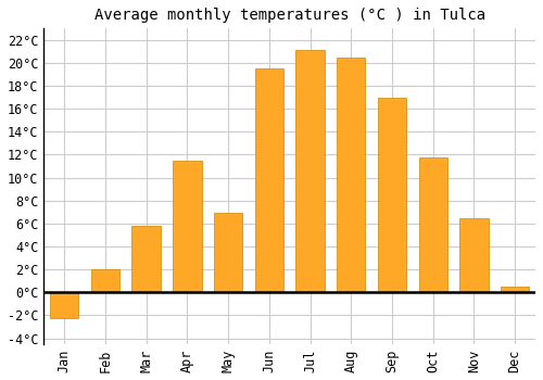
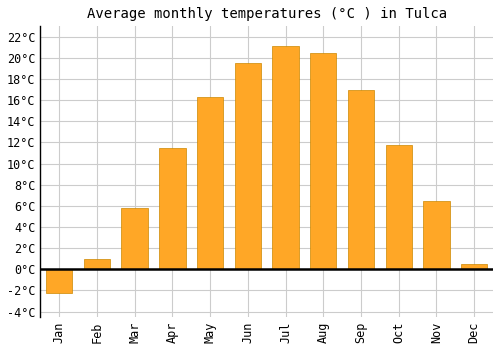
Feb: 2.0°C -> 1.0°C
May: 6.9°C -> 16.3°C
